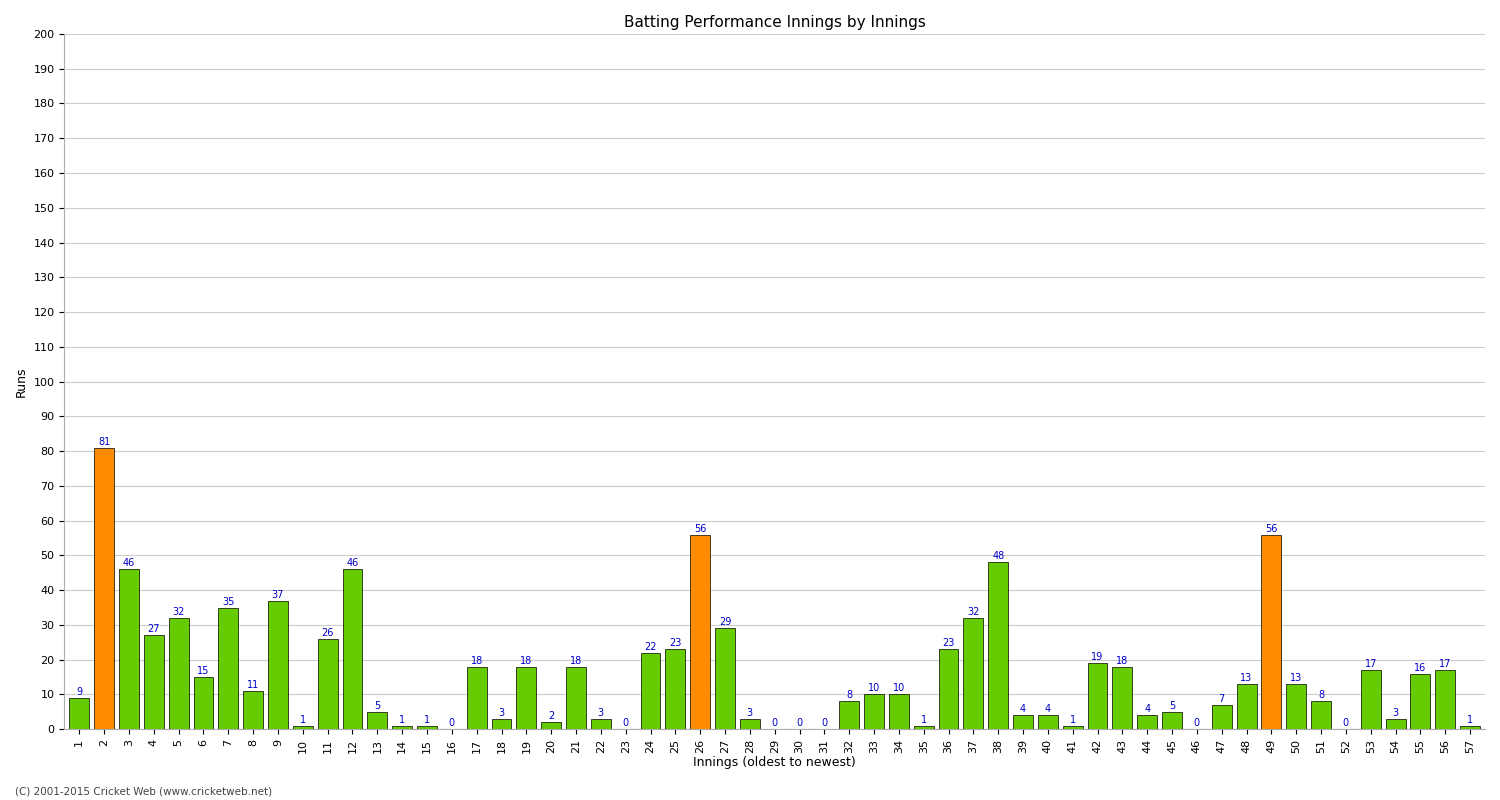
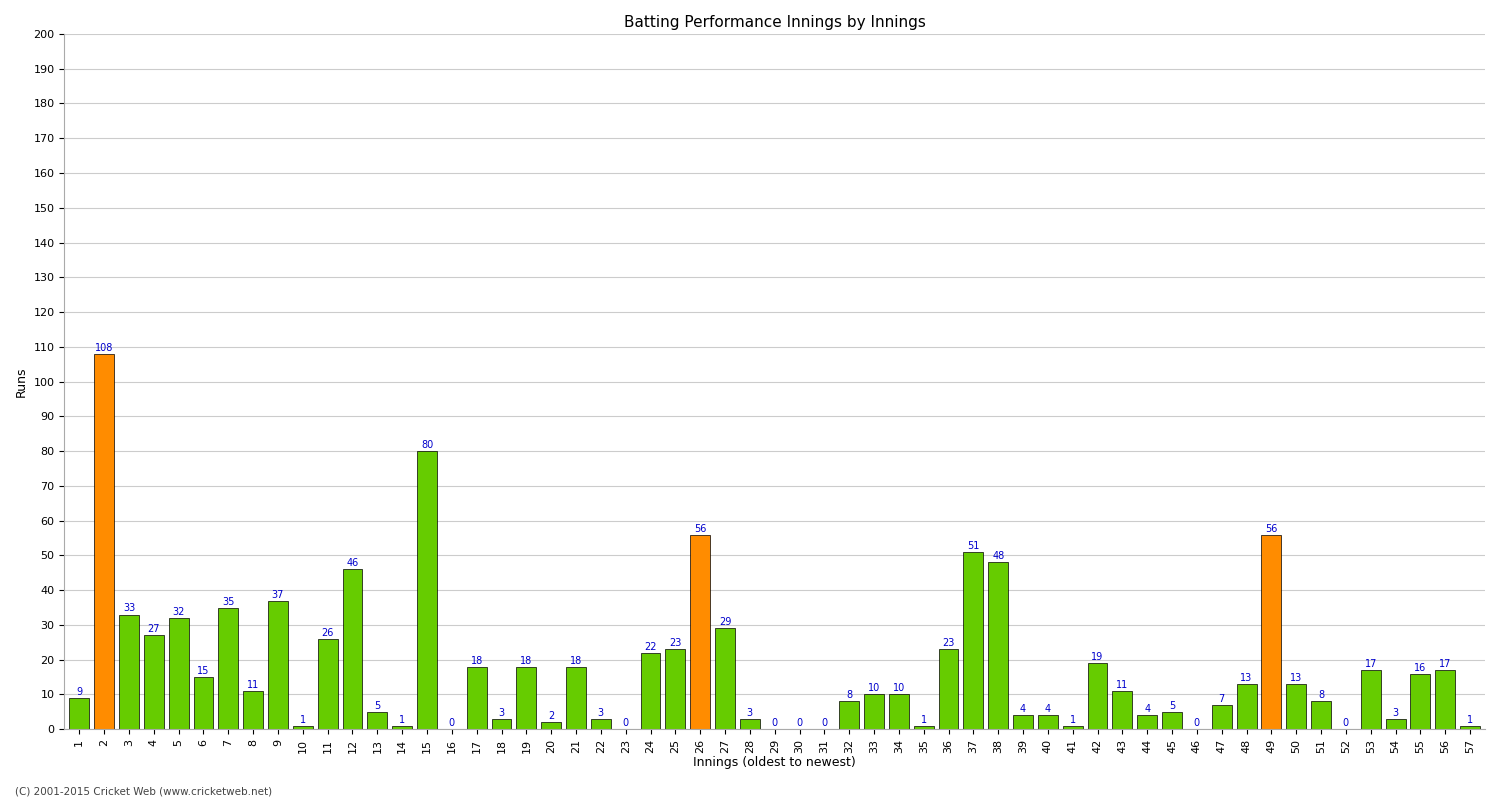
2: 81 -> 108
3: 46 -> 33
15: 1 -> 80
37: 32 -> 51
43: 18 -> 11
